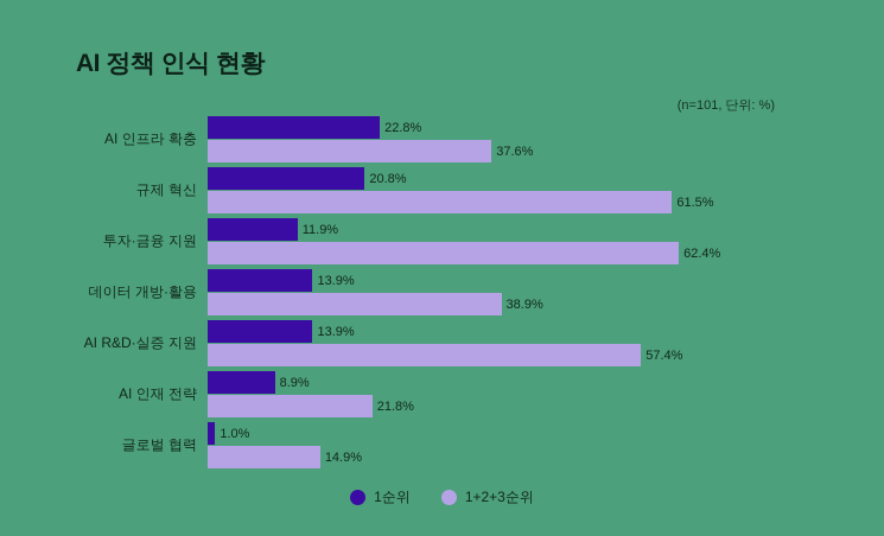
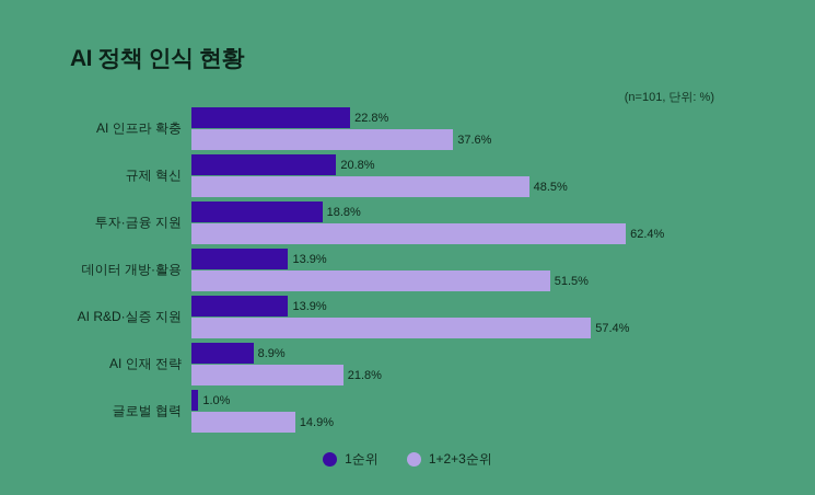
1+2+3순위/규제 혁신: 61.5% -> 48.5%
1순위/투자·금융 지원: 11.9% -> 18.8%
1+2+3순위/데이터 개방·활용: 38.9% -> 51.5%
